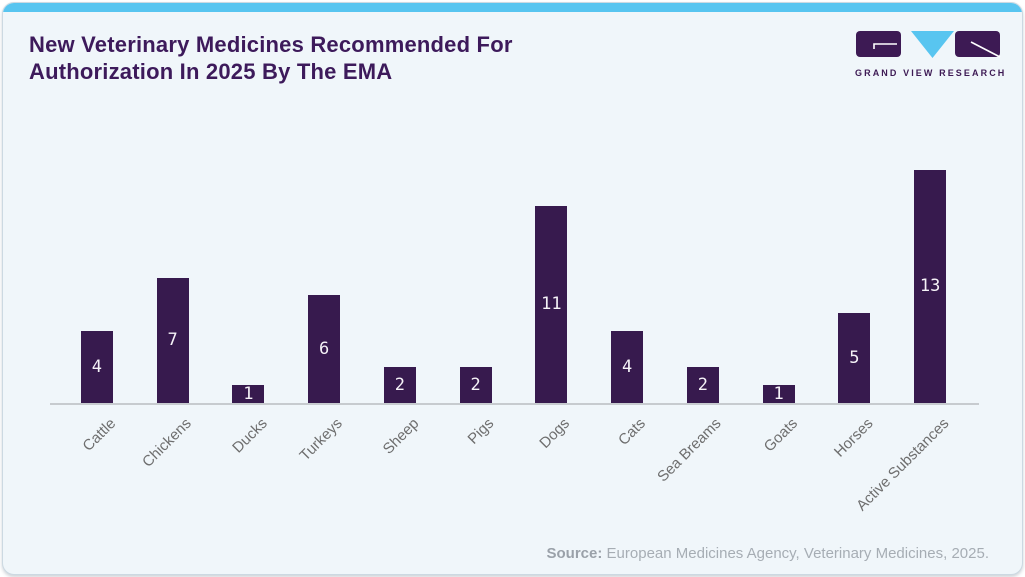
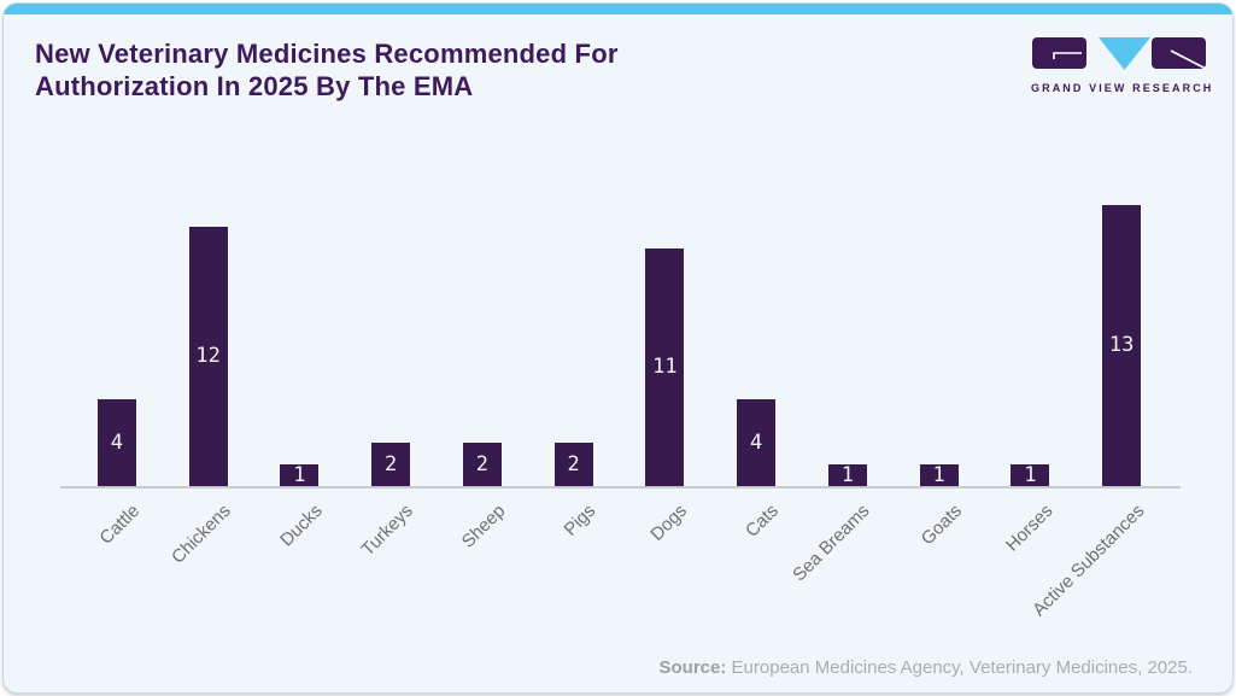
Chickens: 7 -> 12
Turkeys: 6 -> 2
Sea Breams: 2 -> 1
Horses: 5 -> 1
